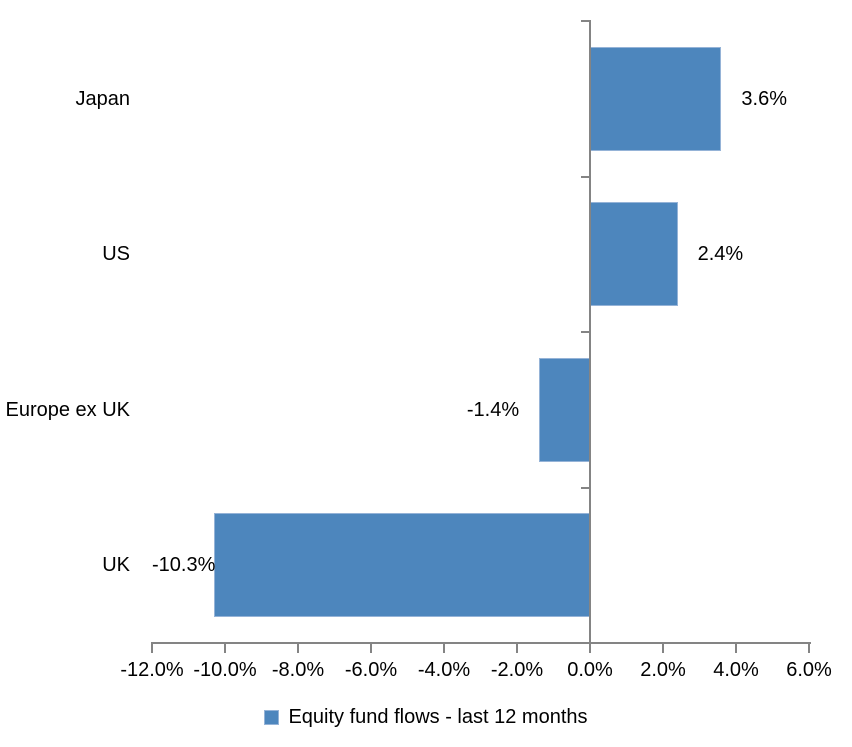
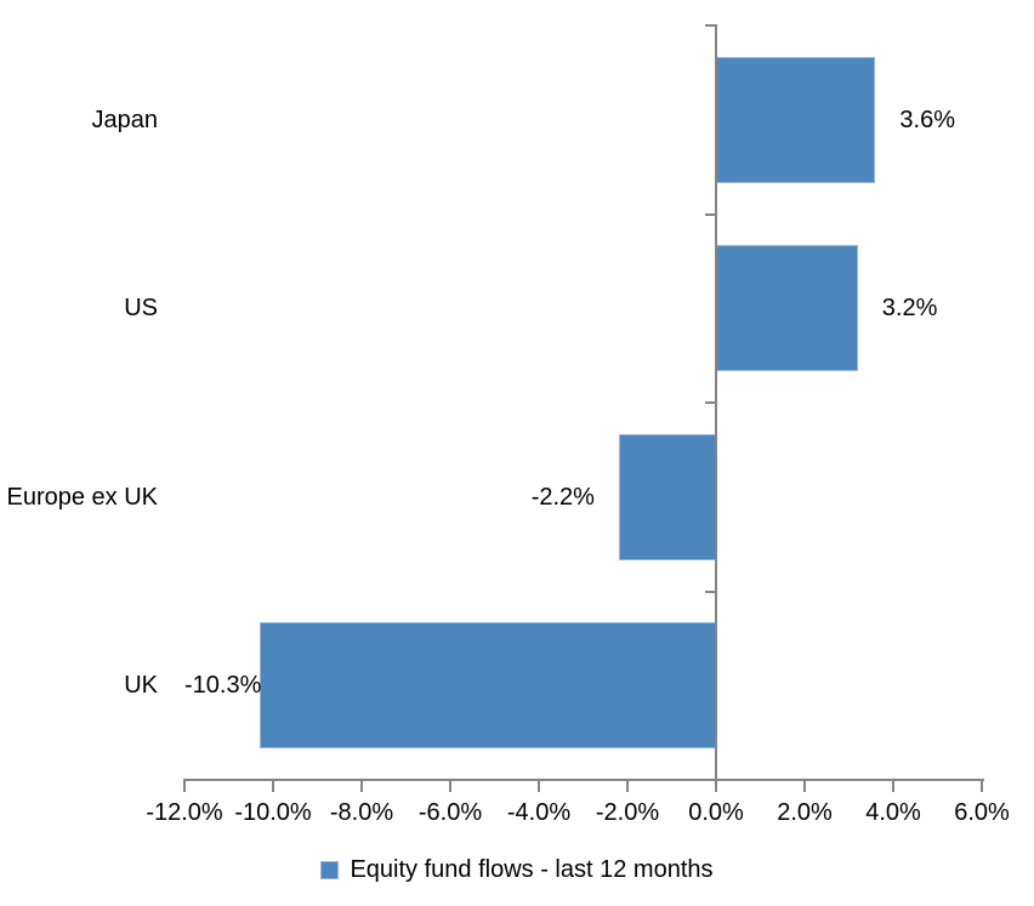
US: 2.4% -> 3.2%
Europe ex UK: -1.4% -> -2.2%
